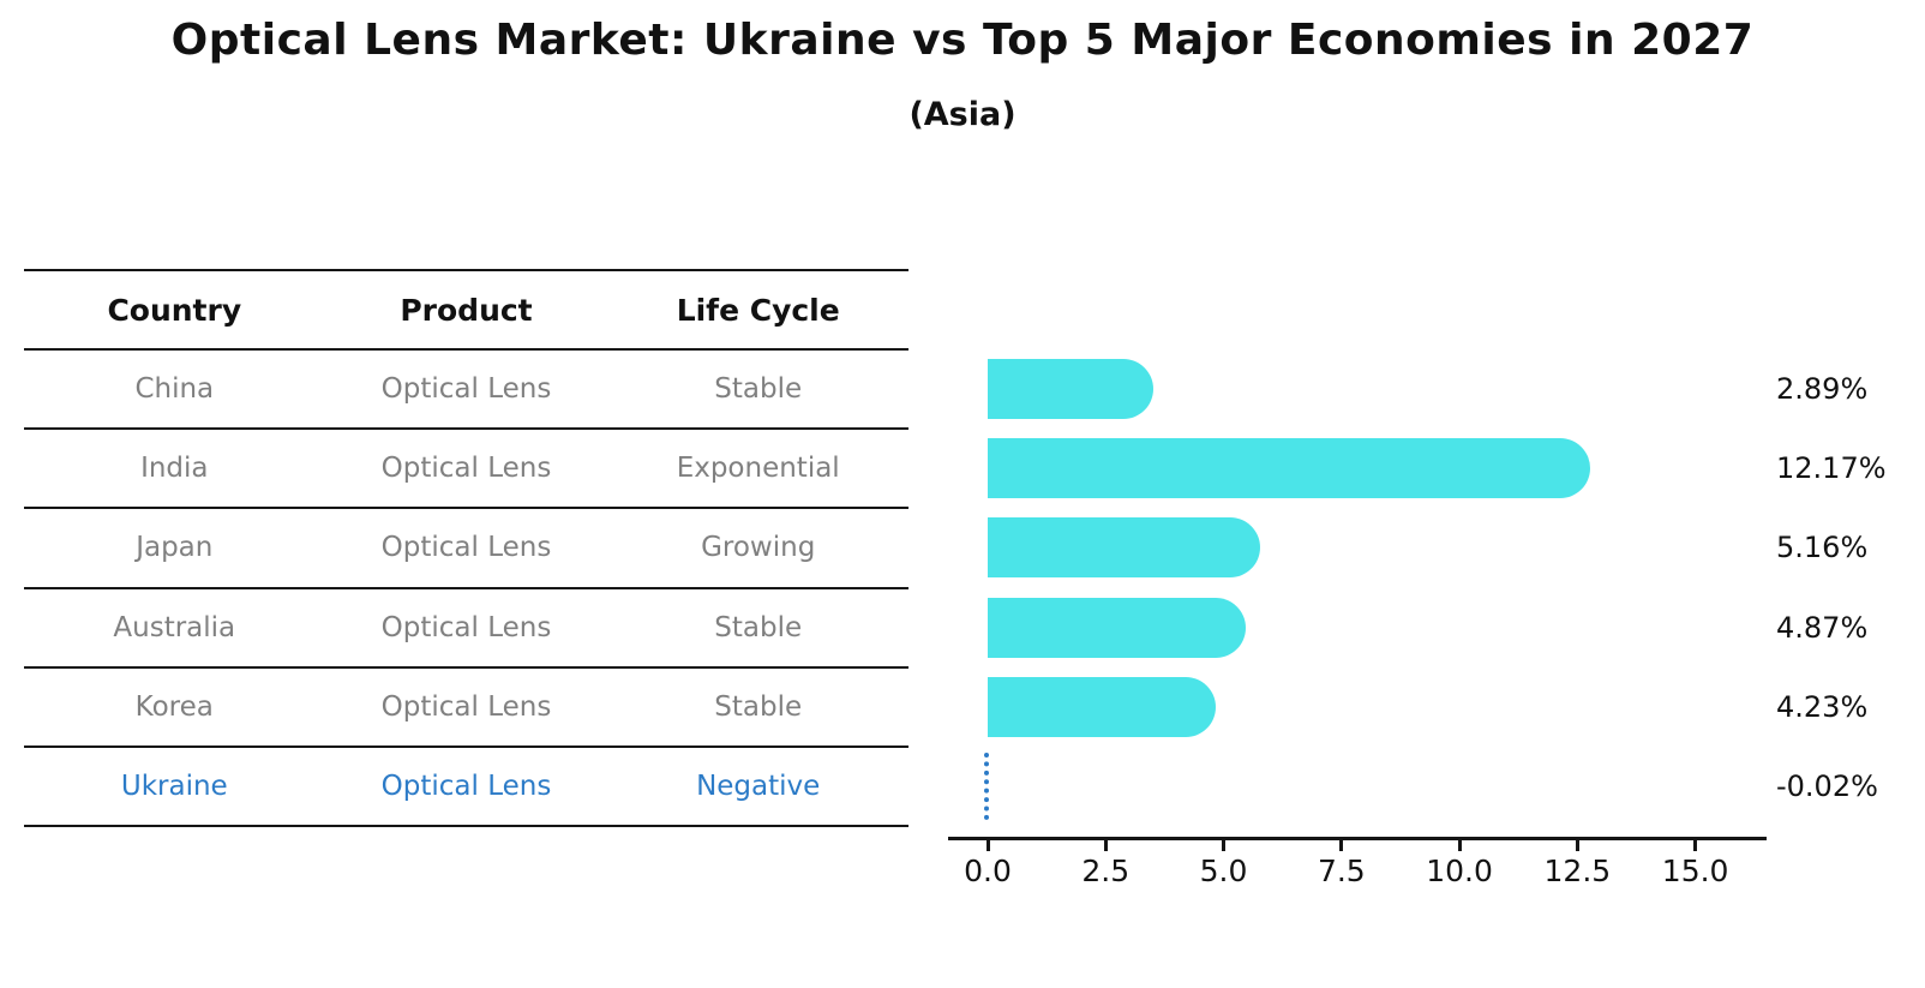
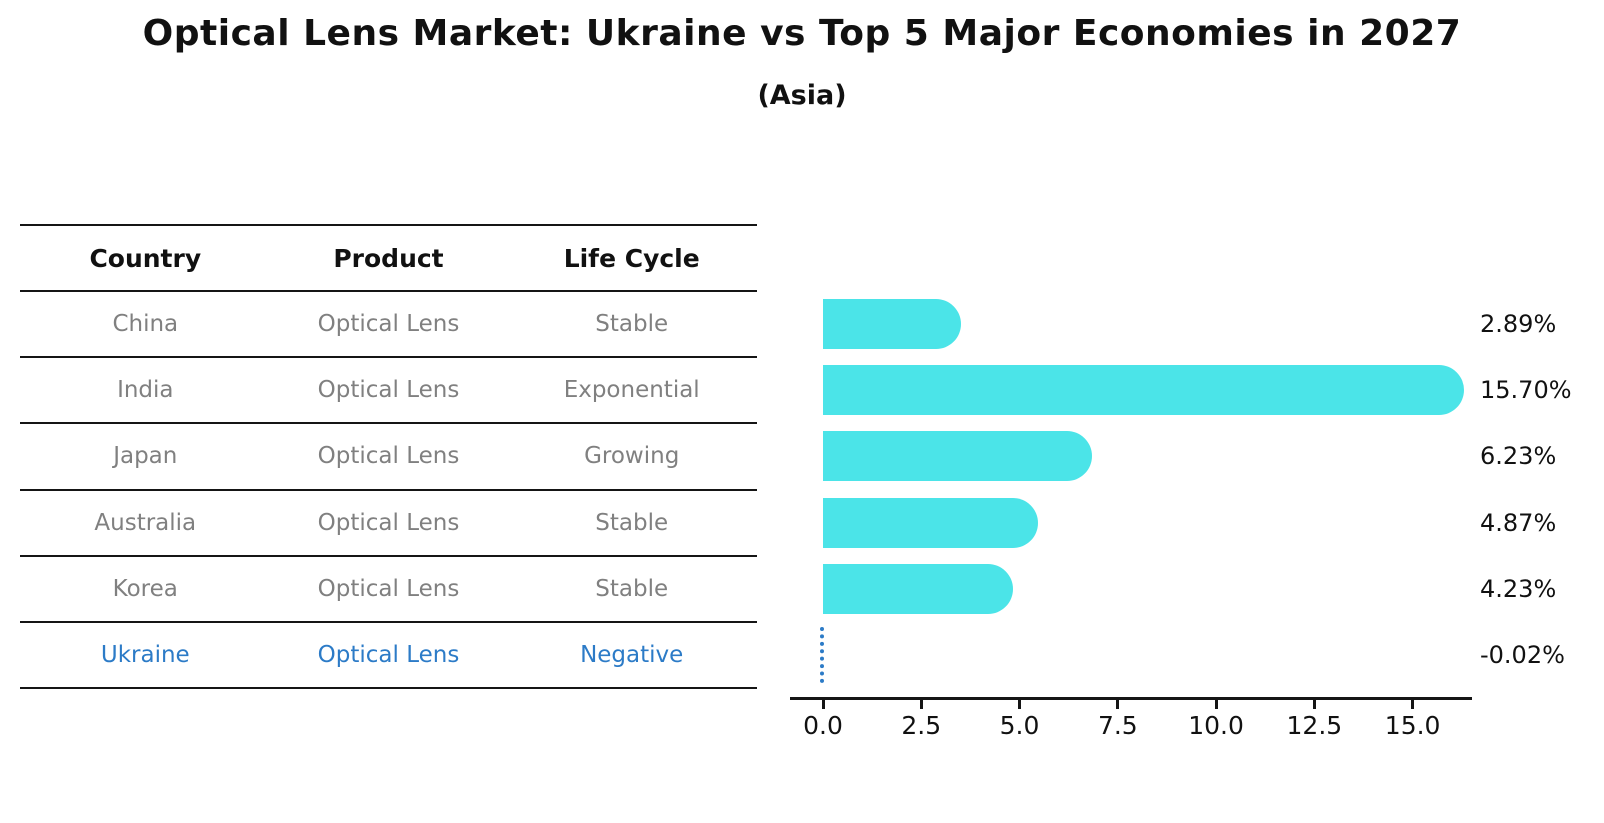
India: 12.17% -> 15.70%
Japan: 5.16% -> 6.23%
